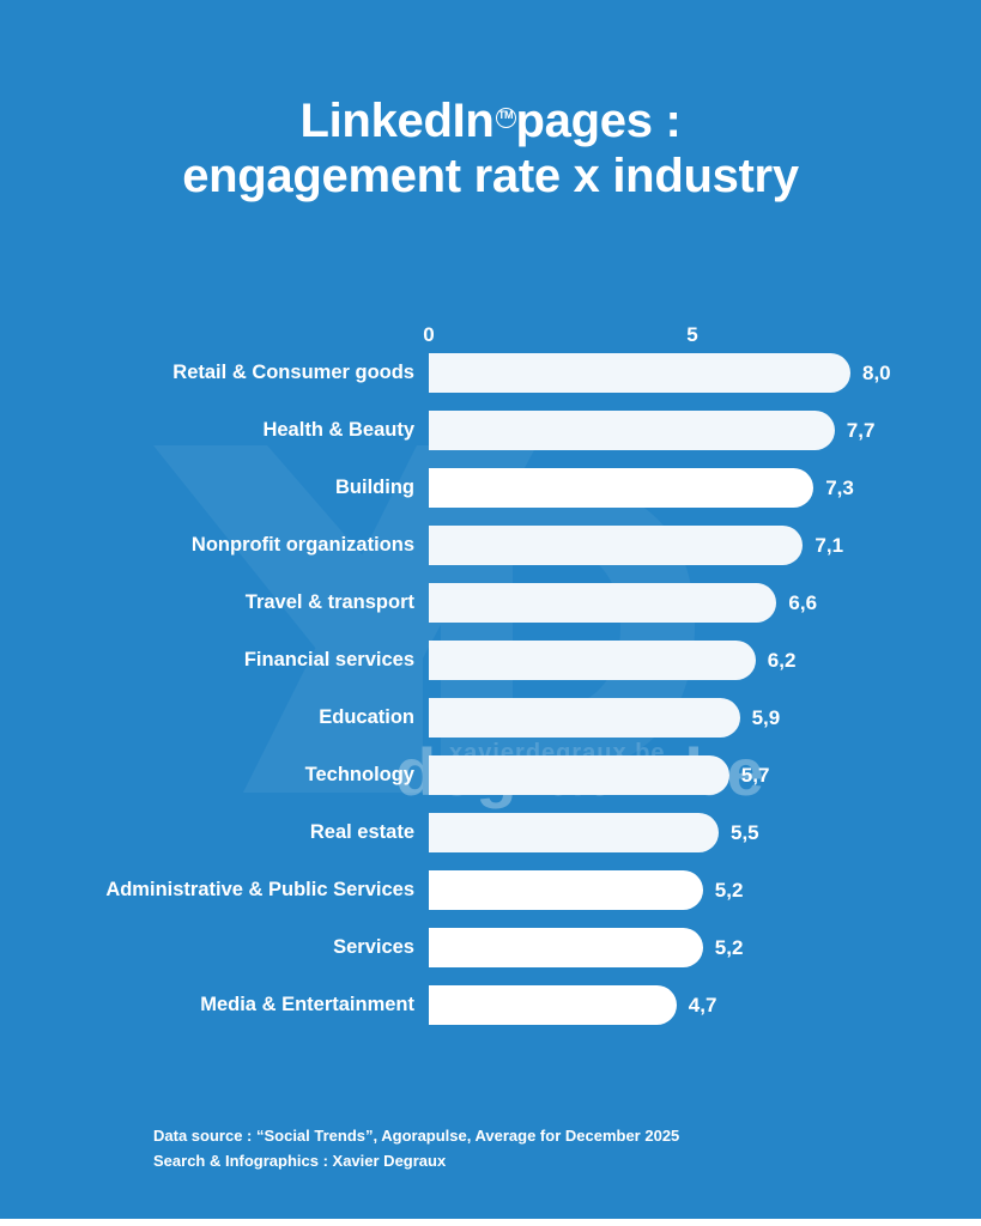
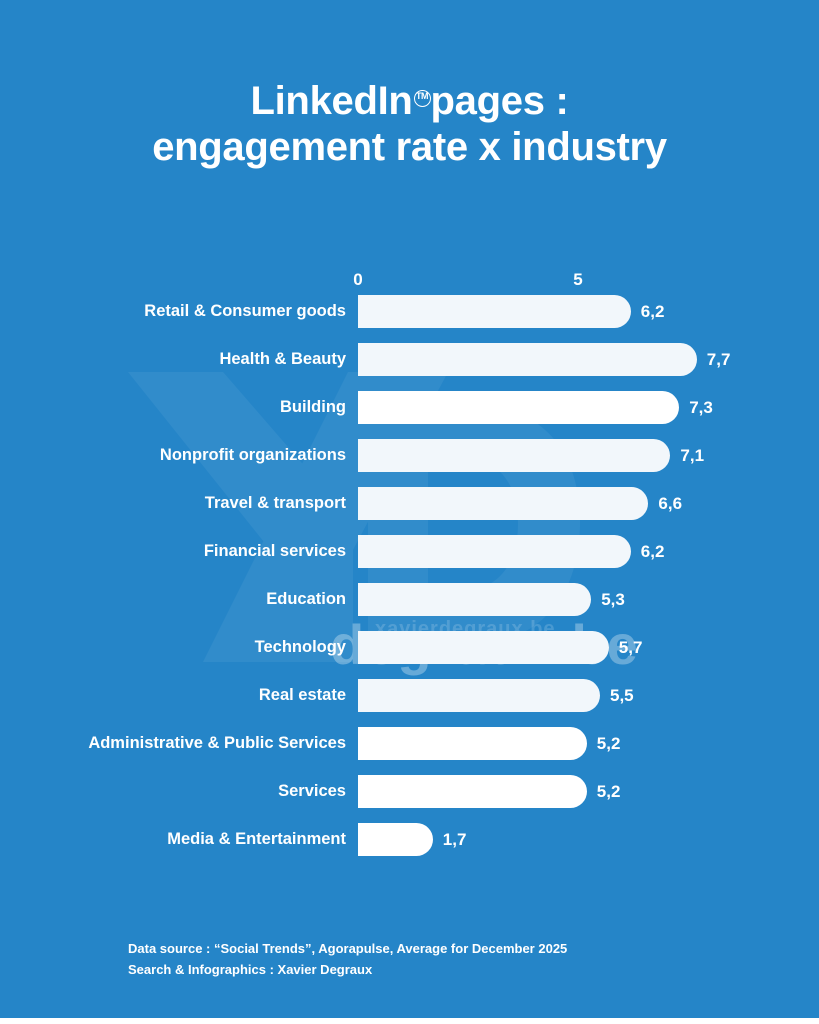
Retail & Consumer goods: 8,0 -> 6,2
Education: 5,9 -> 5,3
Media & Entertainment: 4,7 -> 1,7
